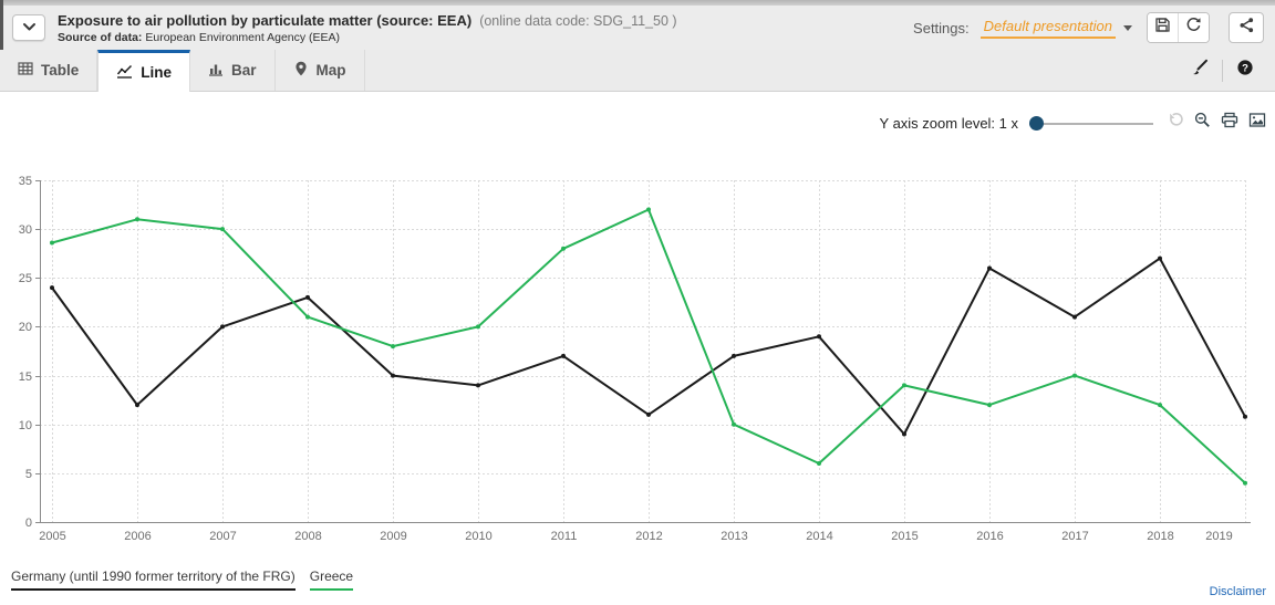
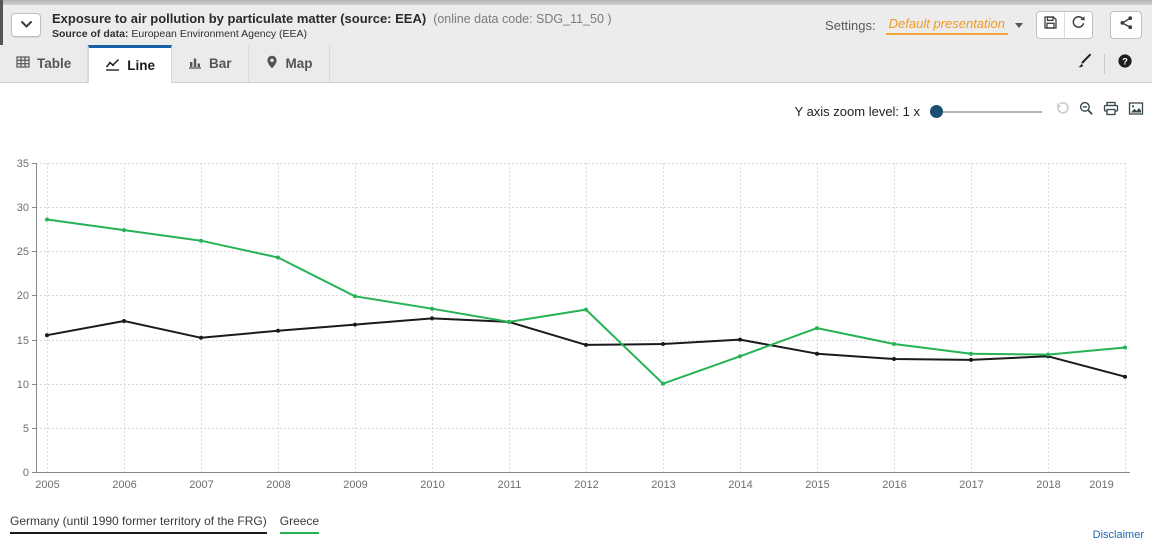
Germany (until 1990 former territory of the FRG)/2005: 24 -> 16
Germany (until 1990 former territory of the FRG)/2006: 12 -> 17
Greece/2006: 31 -> 27
Germany (until 1990 former territory of the FRG)/2007: 20 -> 15
Greece/2007: 30 -> 26
Germany (until 1990 former territory of the FRG)/2008: 23 -> 16
Greece/2008: 21 -> 24
Germany (until 1990 former territory of the FRG)/2009: 15 -> 17
Greece/2009: 18 -> 20
Germany (until 1990 former territory of the FRG)/2010: 14 -> 17
Greece/2010: 20 -> 18
Greece/2011: 28 -> 17
Germany (until 1990 former territory of the FRG)/2012: 11 -> 14
Greece/2012: 32 -> 18
Germany (until 1990 former territory of the FRG)/2013: 17 -> 14
Germany (until 1990 former territory of the FRG)/2014: 19 -> 15
Greece/2014: 6 -> 13
Germany (until 1990 former territory of the FRG)/2015: 9 -> 13
Greece/2015: 14 -> 16
Germany (until 1990 former territory of the FRG)/2016: 26 -> 13
Greece/2016: 12 -> 14
Germany (until 1990 former territory of the FRG)/2017: 21 -> 13
Greece/2017: 15 -> 13
Germany (until 1990 former territory of the FRG)/2018: 27 -> 13
Greece/2018: 12 -> 13
Greece/2019: 4 -> 14
